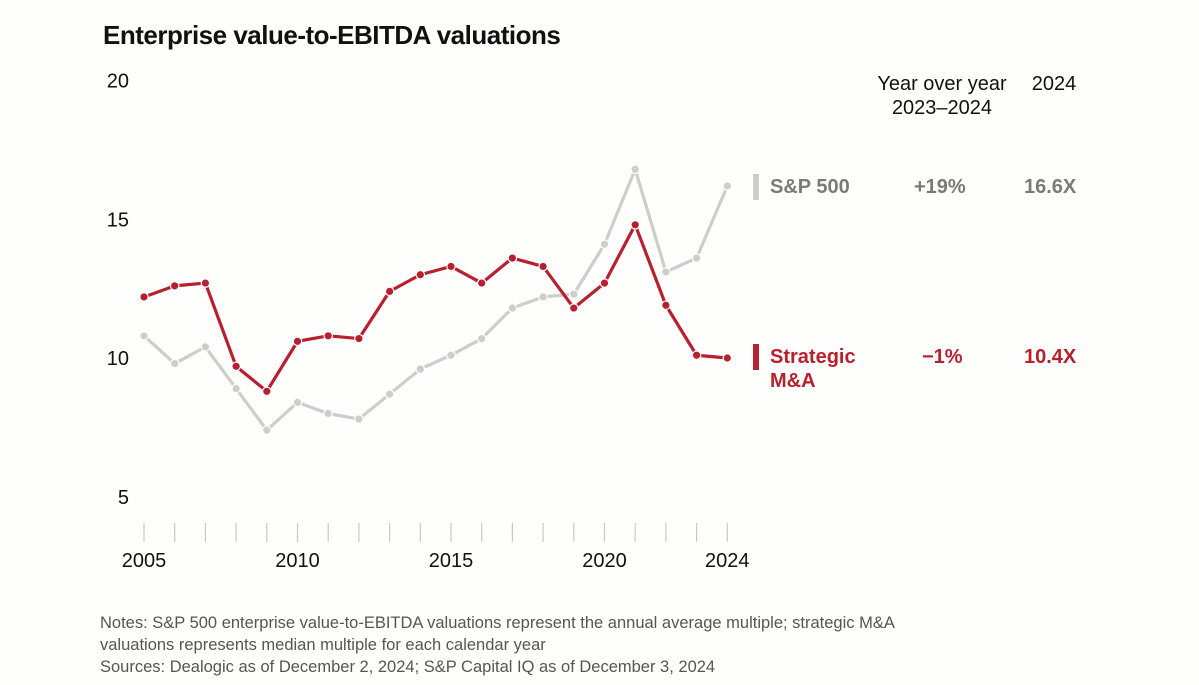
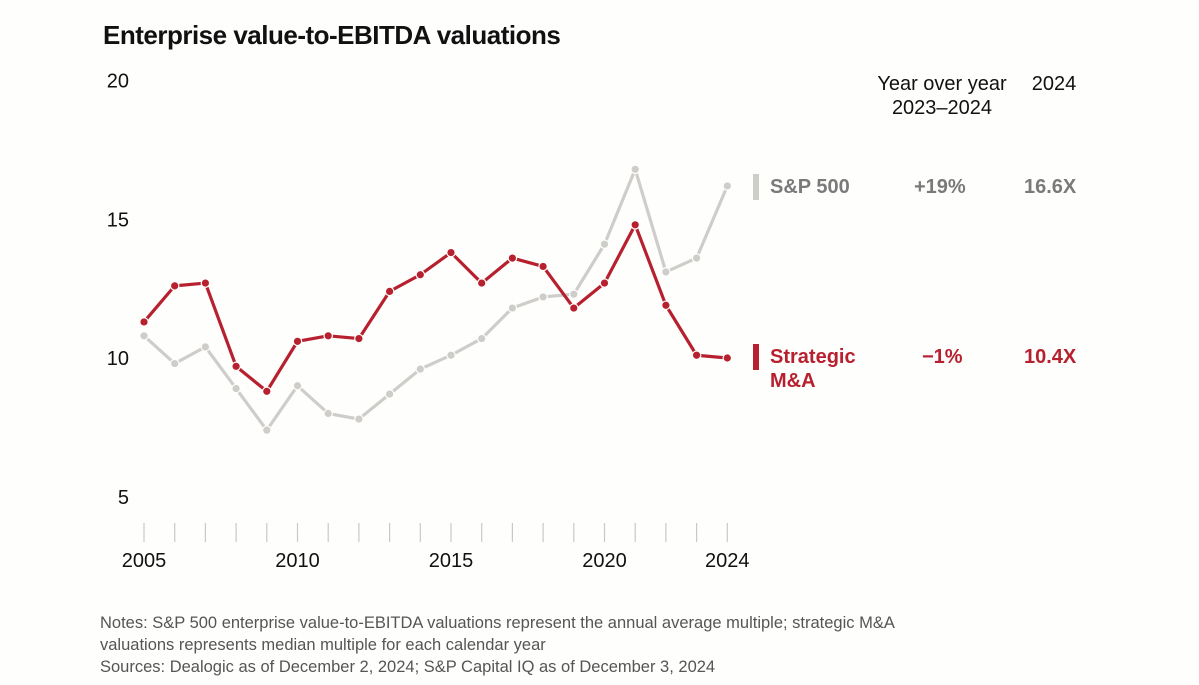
Strategic M&A/2005: 12.2 -> 11.3
S&P 500/2010: 8.4 -> 9.0
Strategic M&A/2015: 13.3 -> 13.8
